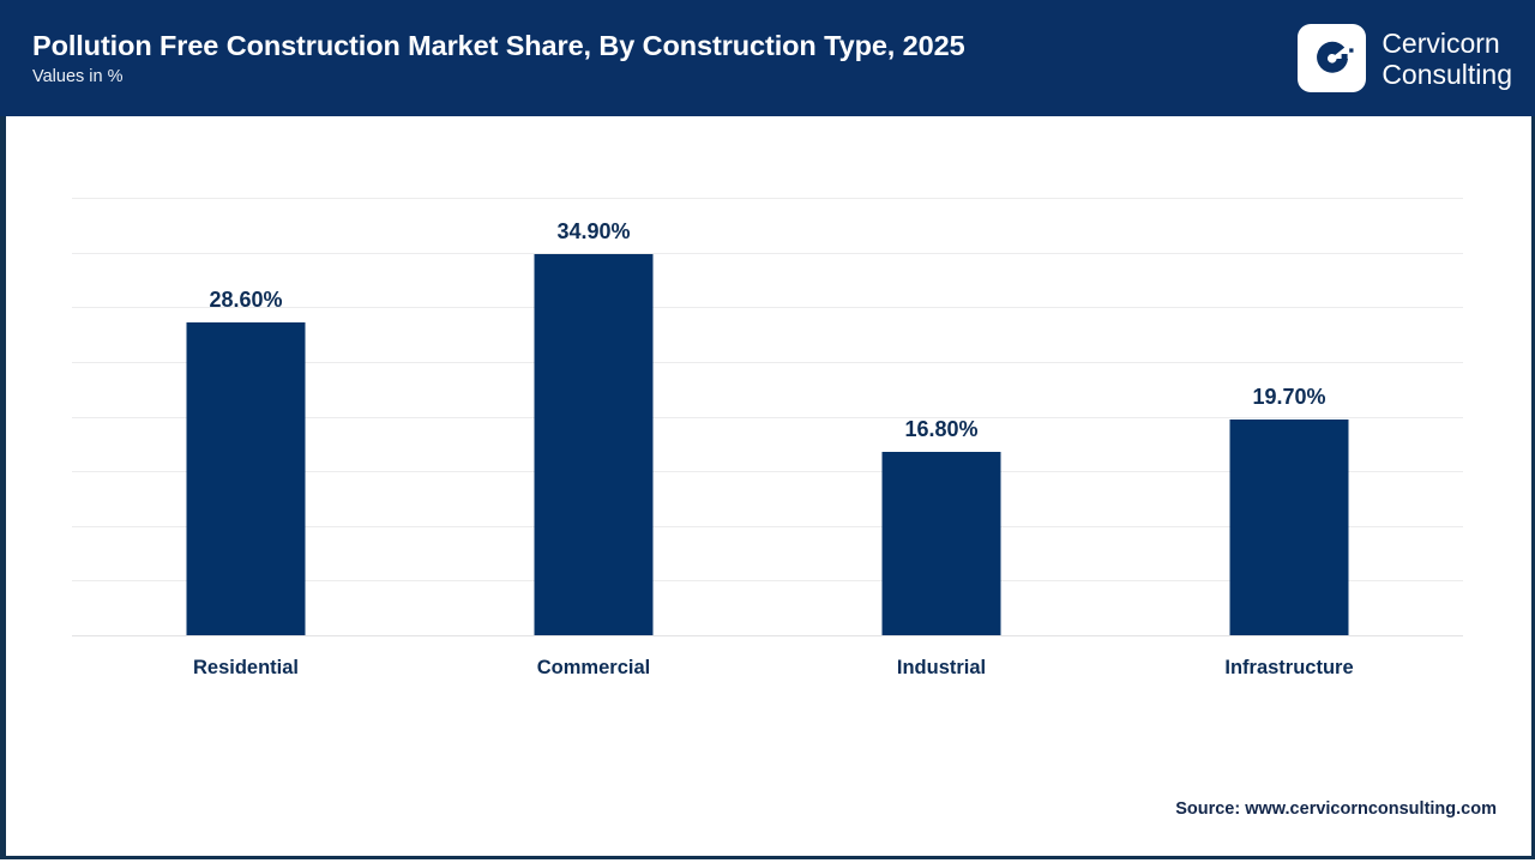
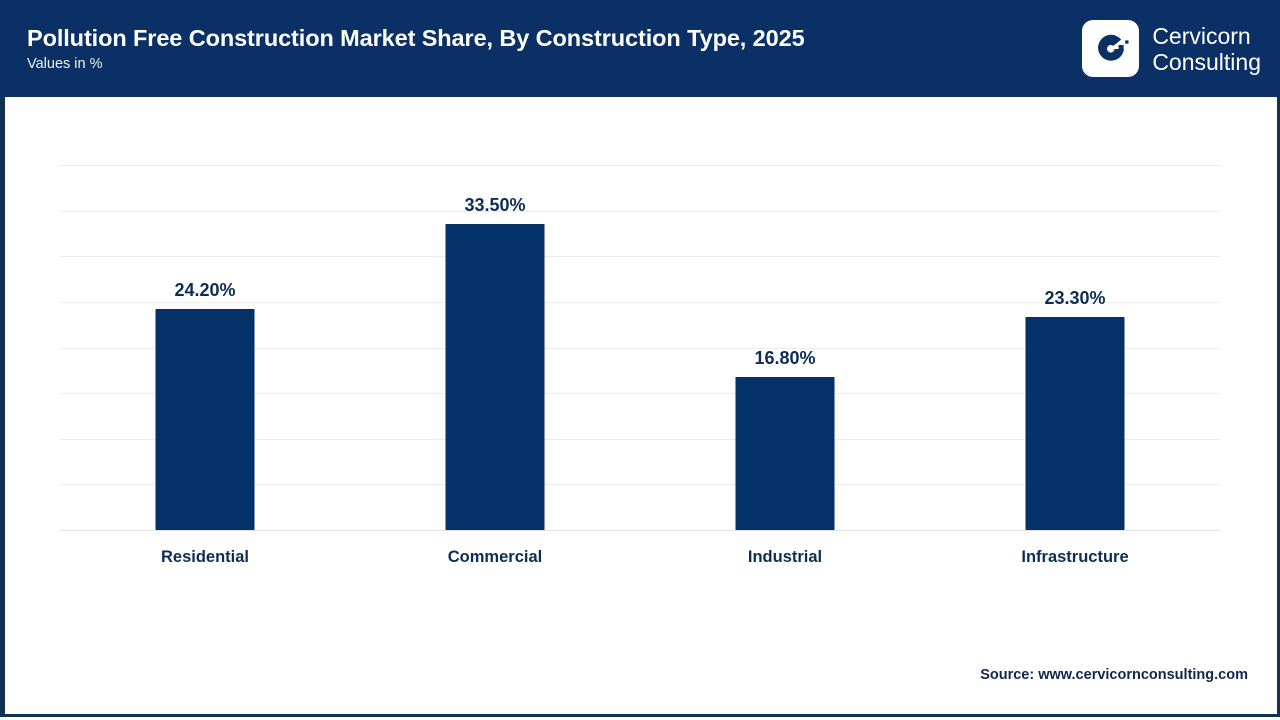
Residential: 28.60% -> 24.20%
Commercial: 34.90% -> 33.50%
Infrastructure: 19.70% -> 23.30%
